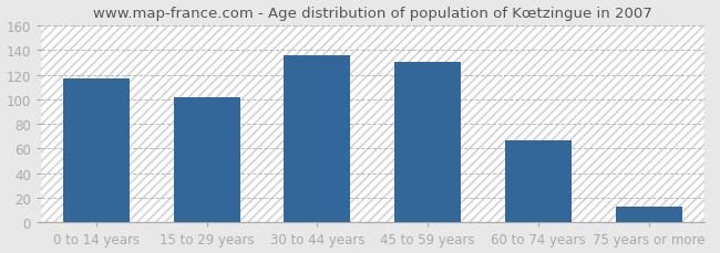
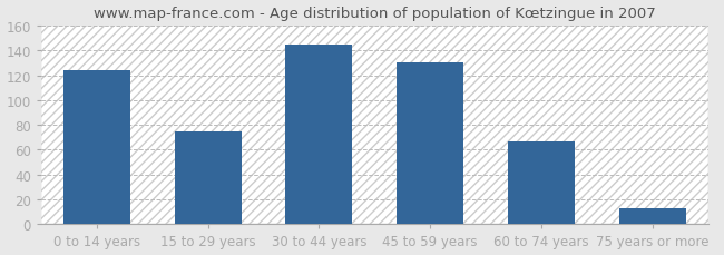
0 to 14 years: 117 -> 124
15 to 29 years: 102 -> 75
30 to 44 years: 136 -> 145
